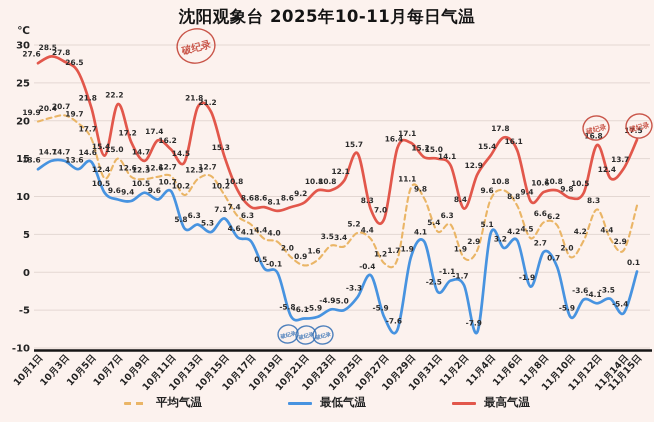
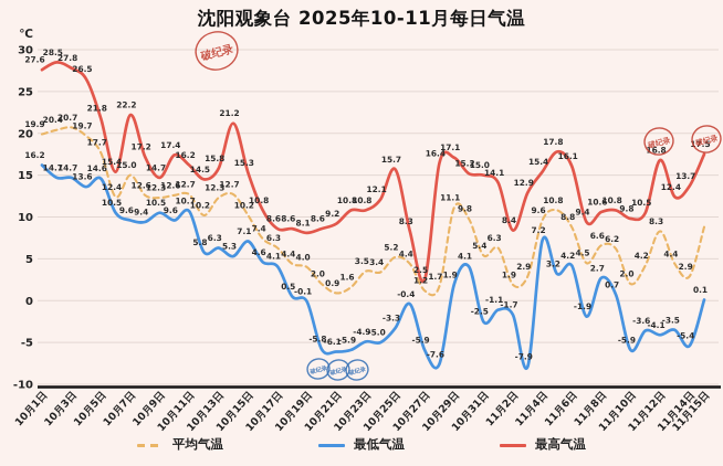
最低气温/10月1日: 13.6 -> 16.2
最高气温/10月13日: 21.8 -> 15.8
最高气温/10月27日: 7.0 -> 2.5
最低气温/11月4日: 5.1 -> 7.2
